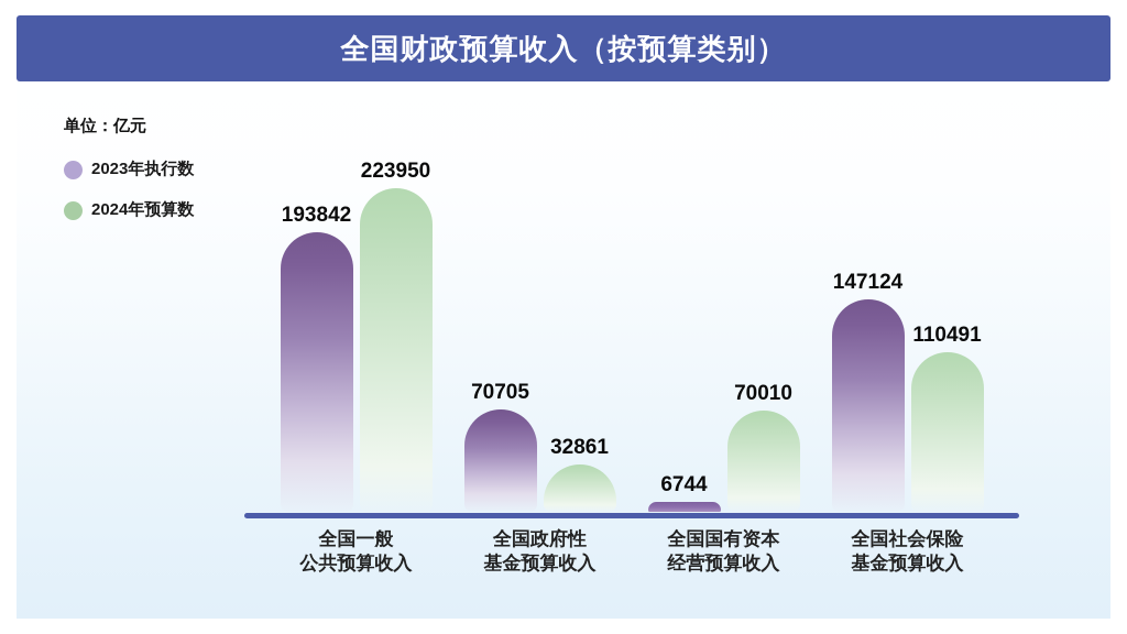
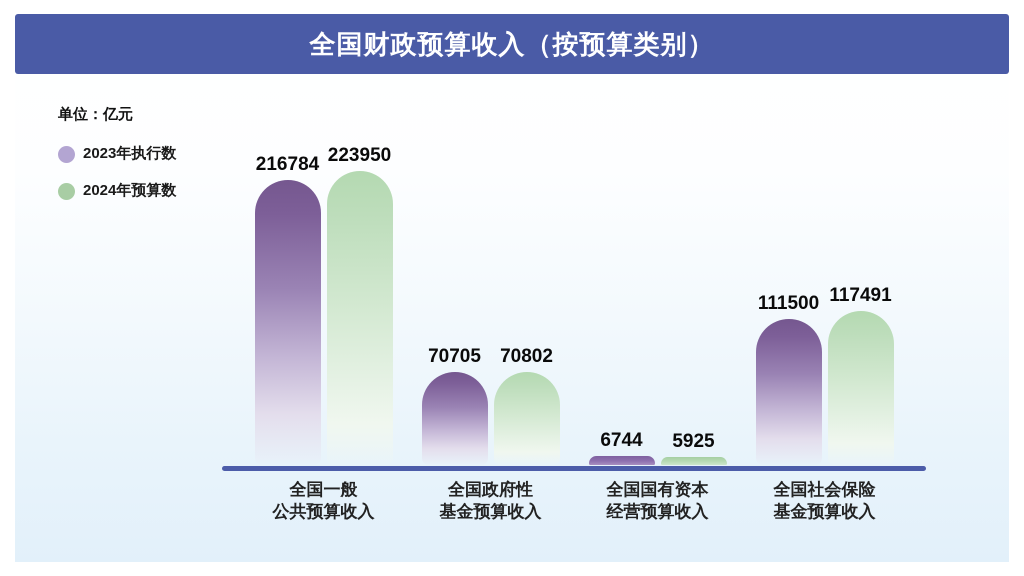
2023年执行数/全国一般 公共预算收入: 193842 -> 216784
2024年预算数/全国政府性 基金预算收入: 32861 -> 70802
2024年预算数/全国国有资本 经营预算收入: 70010 -> 5925
2023年执行数/全国社会保险 基金预算收入: 147124 -> 111500
2024年预算数/全国社会保险 基金预算收入: 110491 -> 117491
